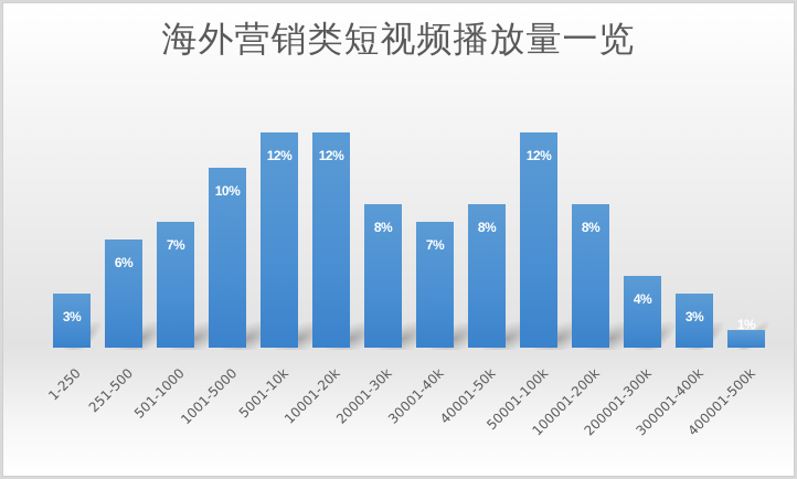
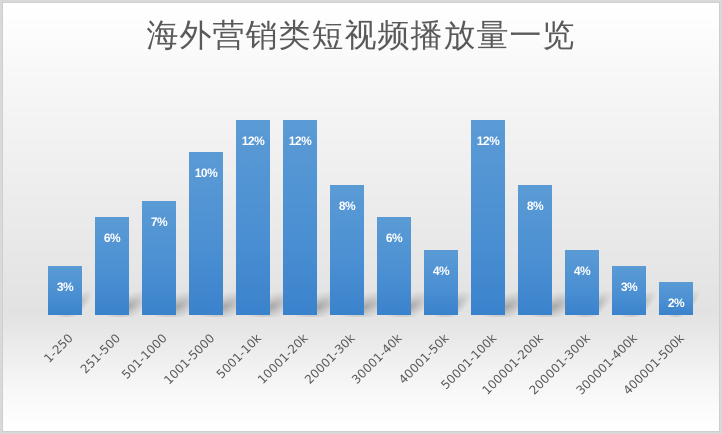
30001-40k: 7% -> 6%
40001-50k: 8% -> 4%
400001-500k: 1% -> 2%
